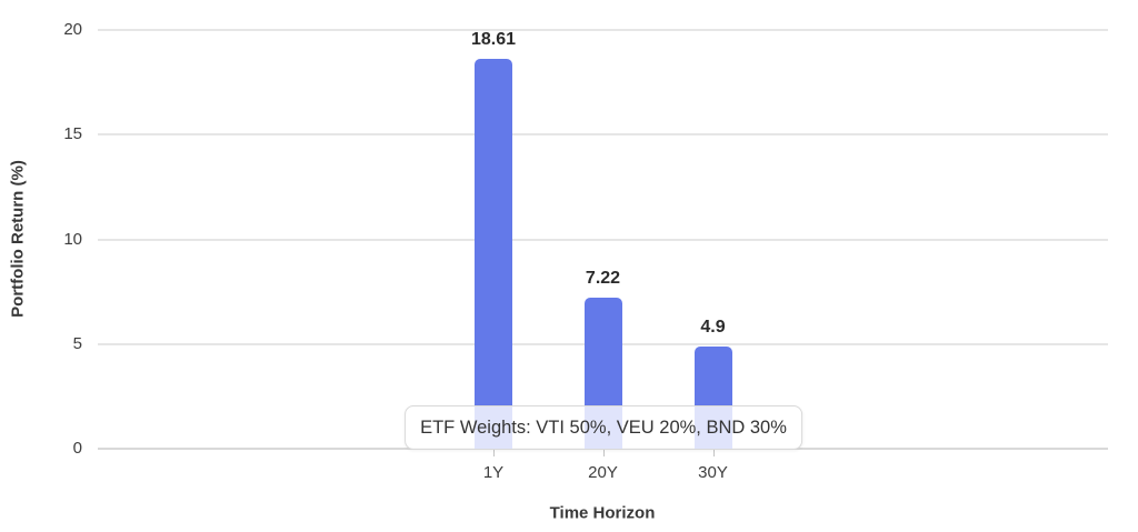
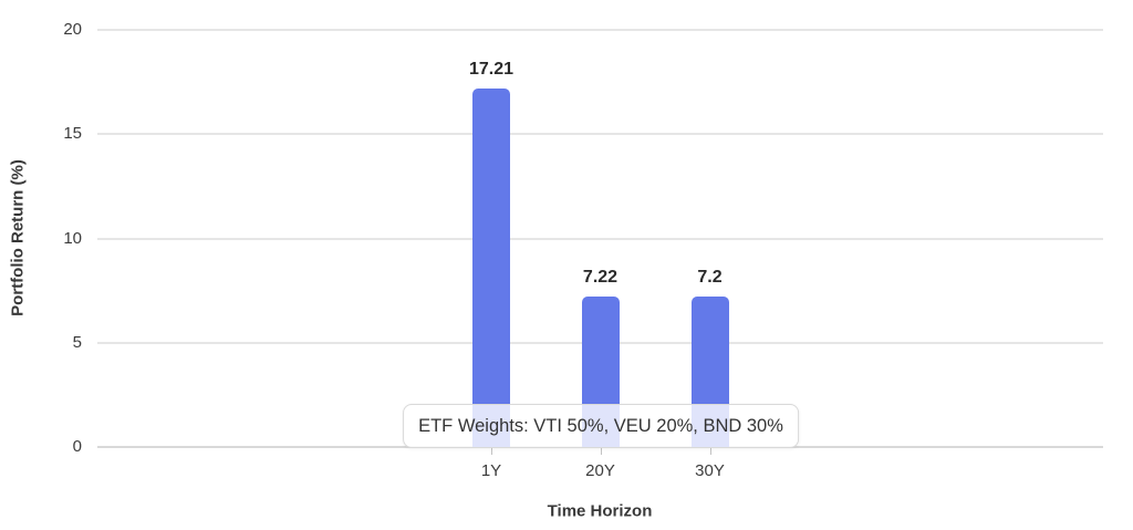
1Y: 18.61 -> 17.21
30Y: 4.9 -> 7.2
